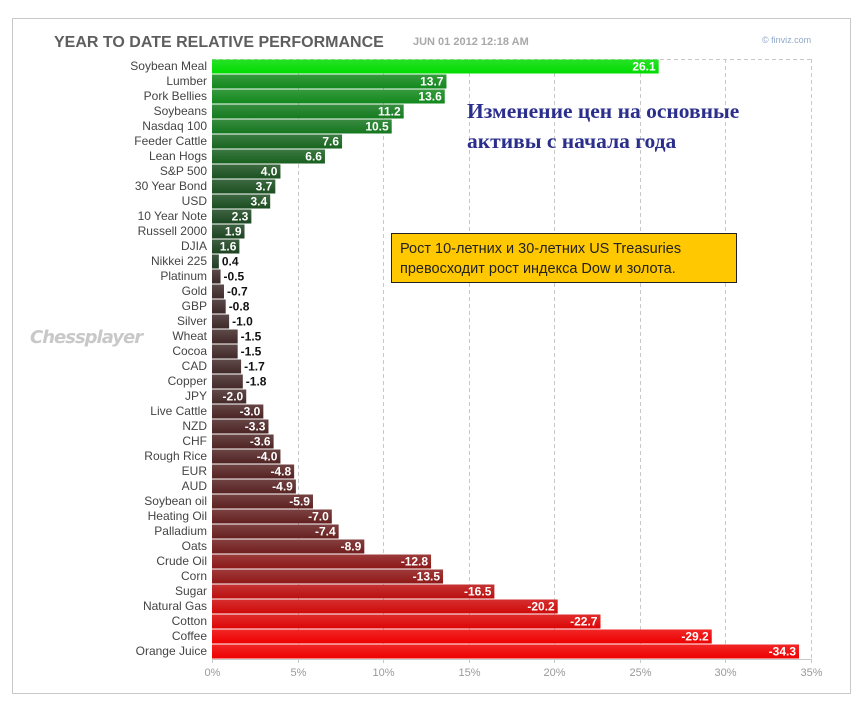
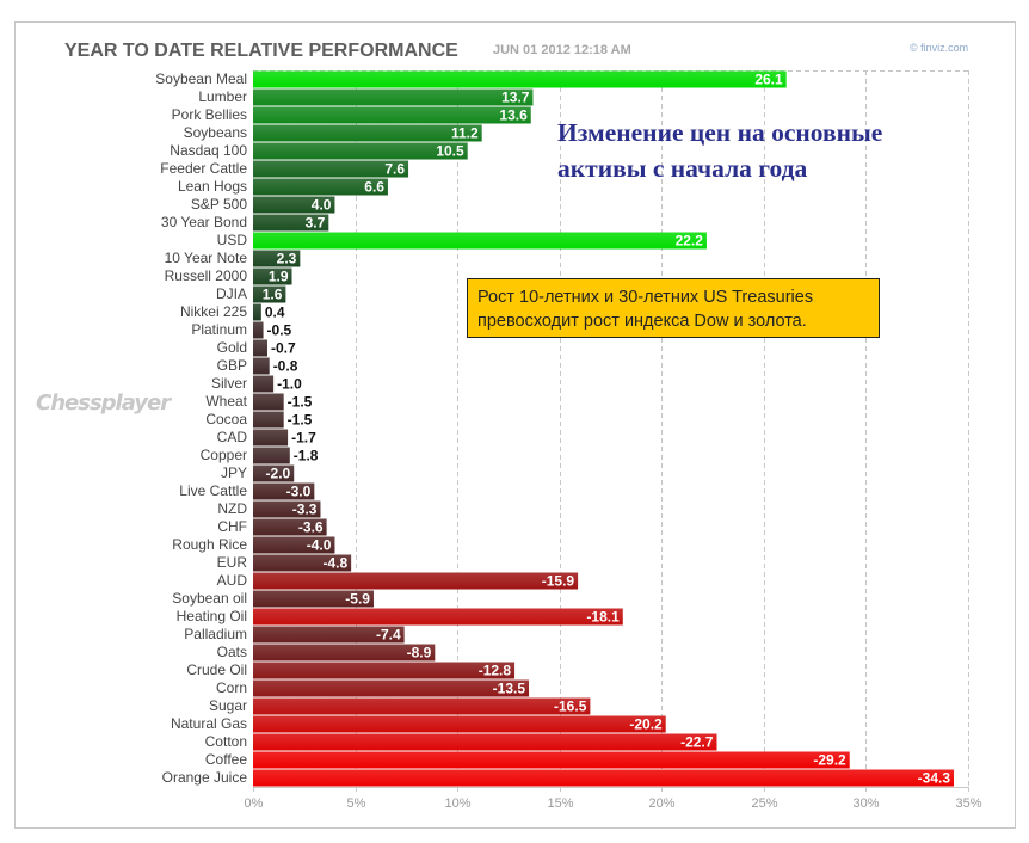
USD: 3.4 -> 22.2
AUD: -4.9 -> -15.9
Heating Oil: -7.0 -> -18.1
